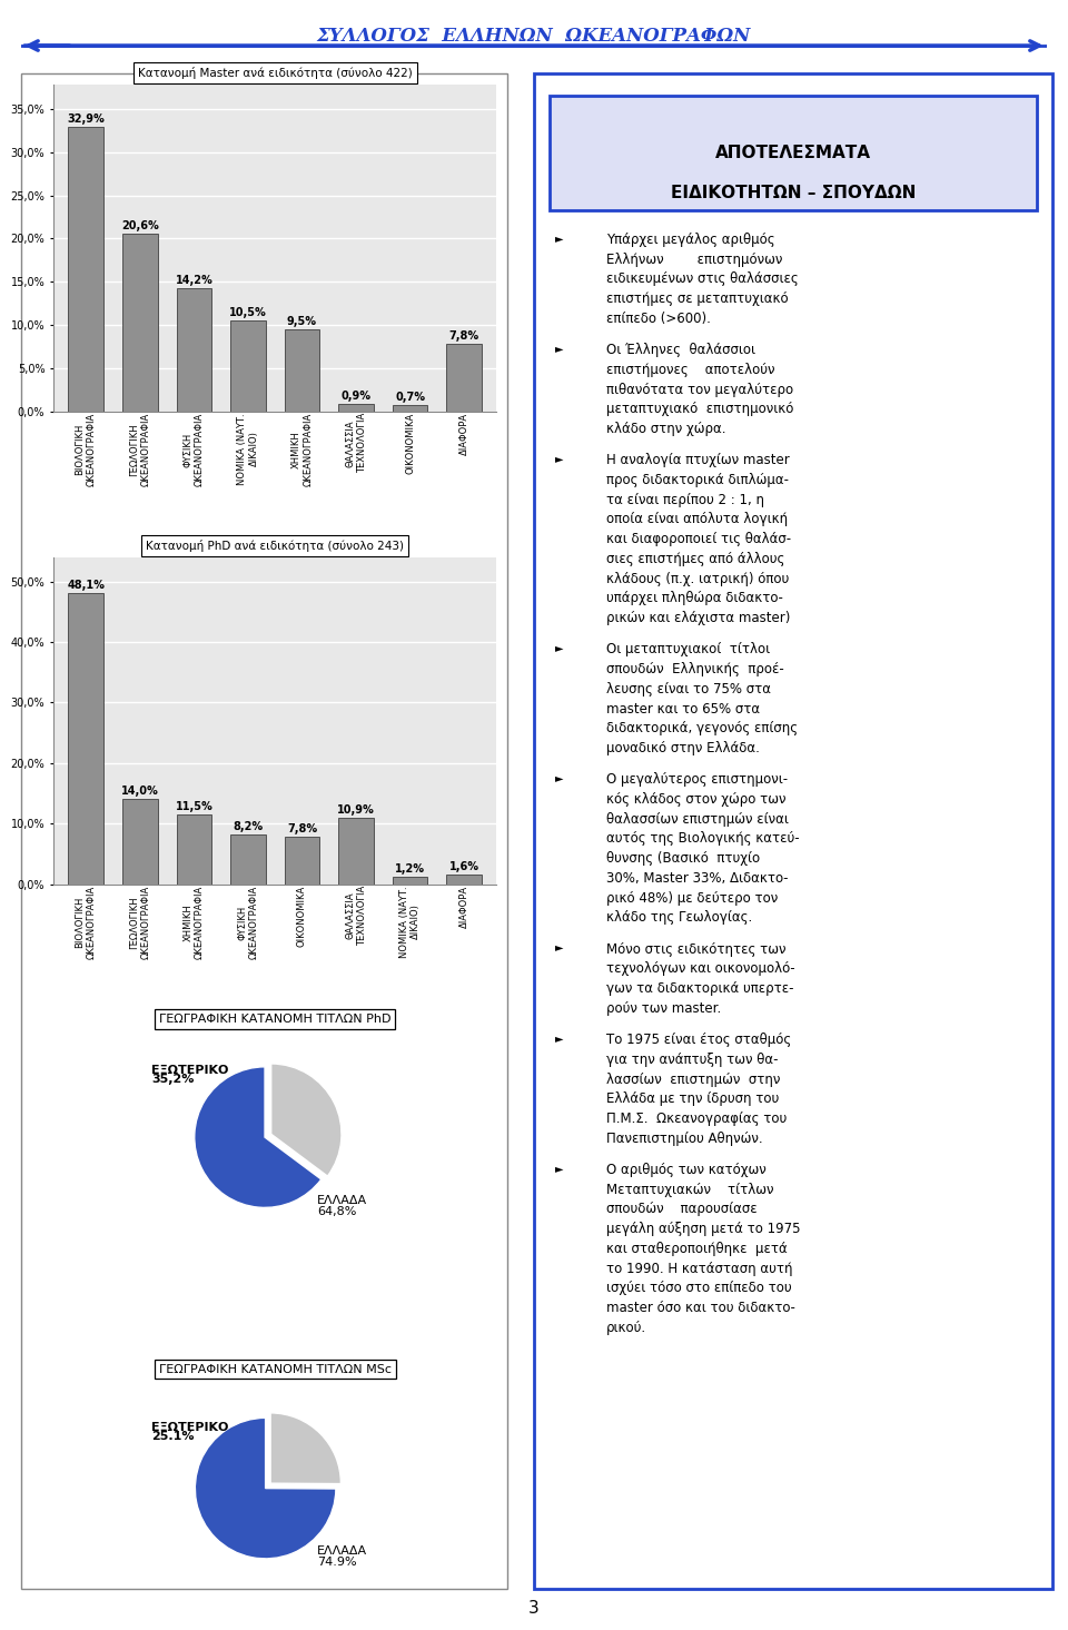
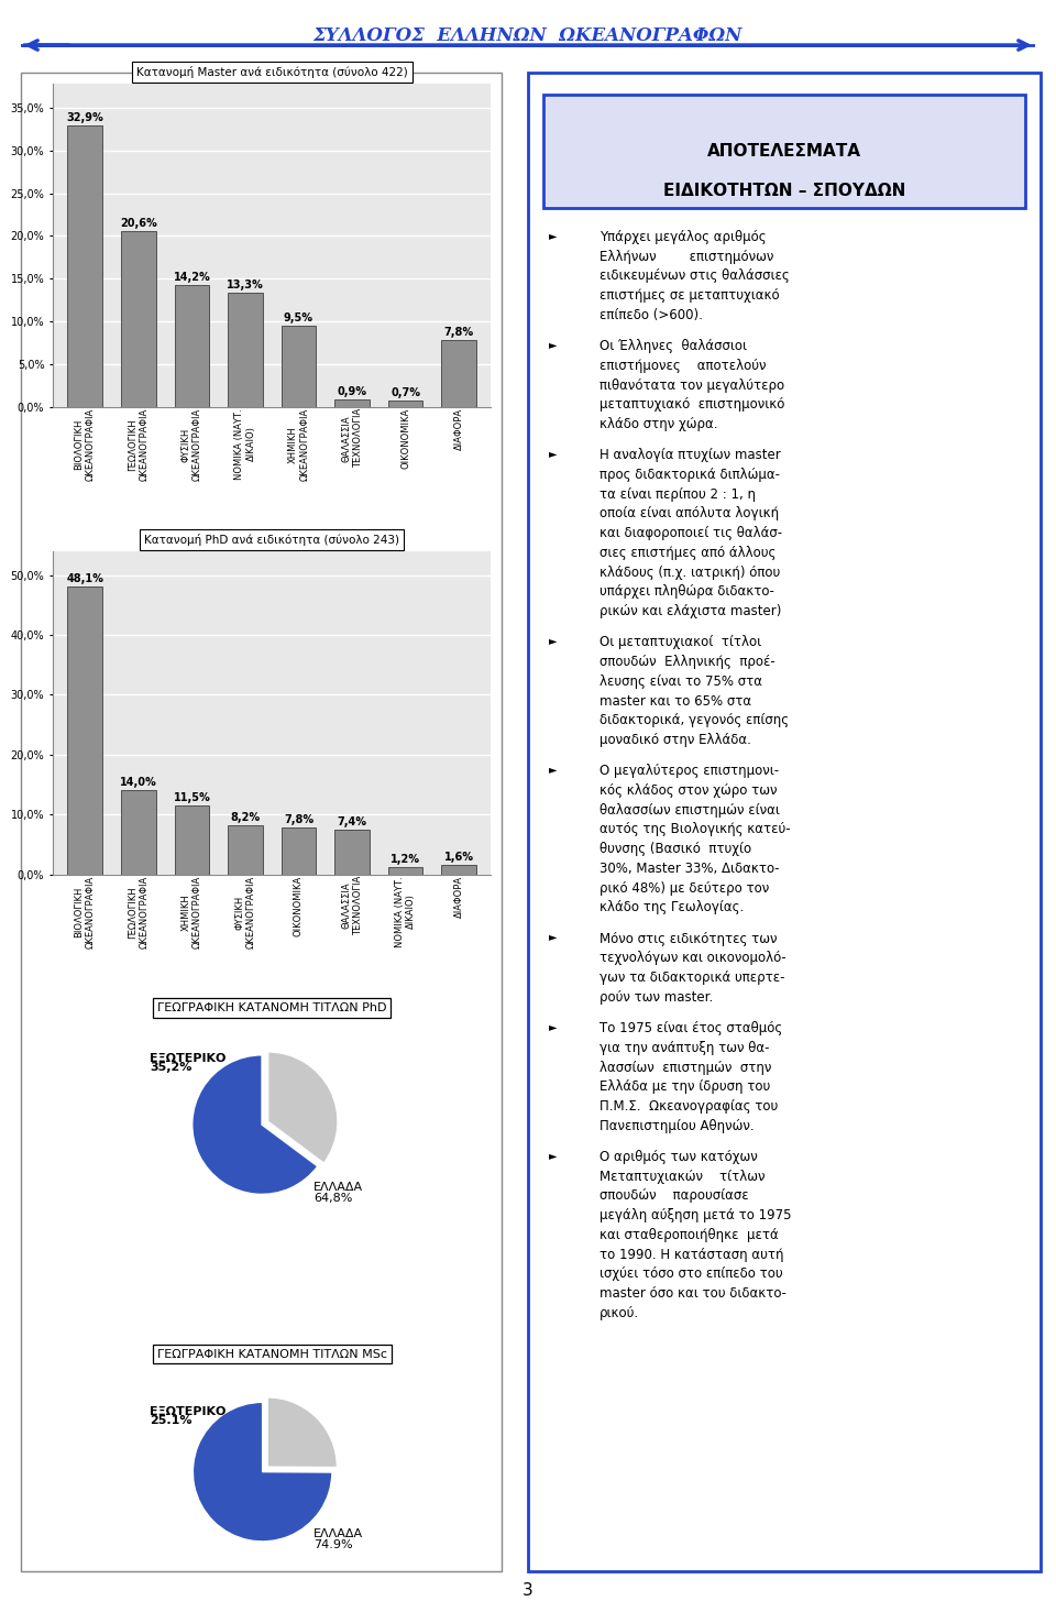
Κατανομή Master ανά ειδικότητα (σύνολο 422)/ΝΟΜΙΚΑ (ΝΑΥΤ. ΔΙΚΑΙΟ): 10,5% -> 13,3%
Κατανομή PhD ανά ειδικότητα (σύνολο 243)/ΘΑΛΑΣΣΙΑ ΤΕΧΝΟΛΟΓΙΑ: 10,9% -> 7,4%
